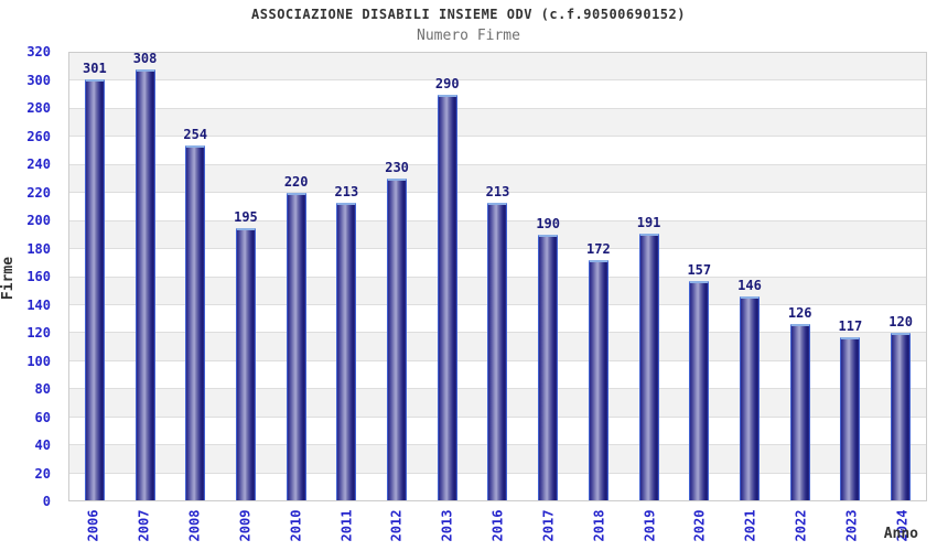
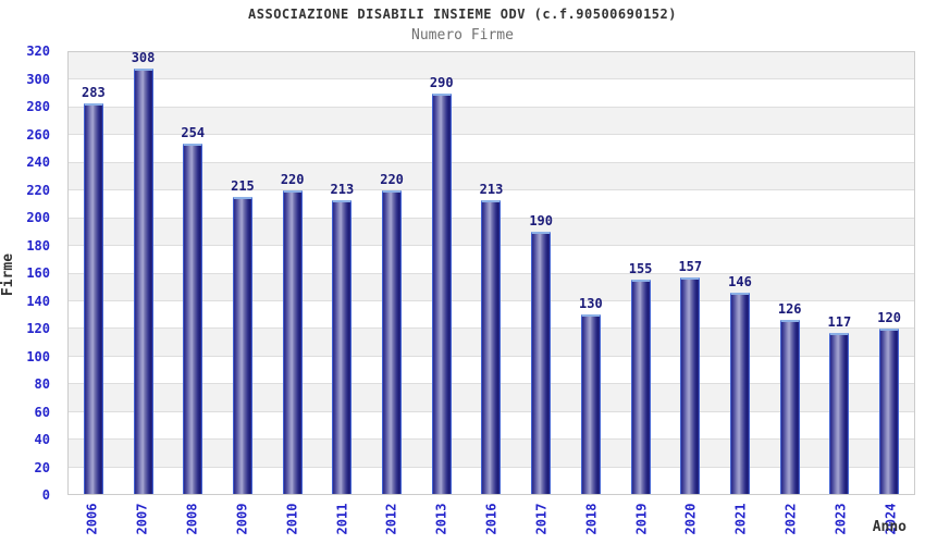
2006: 301 -> 283
2009: 195 -> 215
2012: 230 -> 220
2018: 172 -> 130
2019: 191 -> 155
